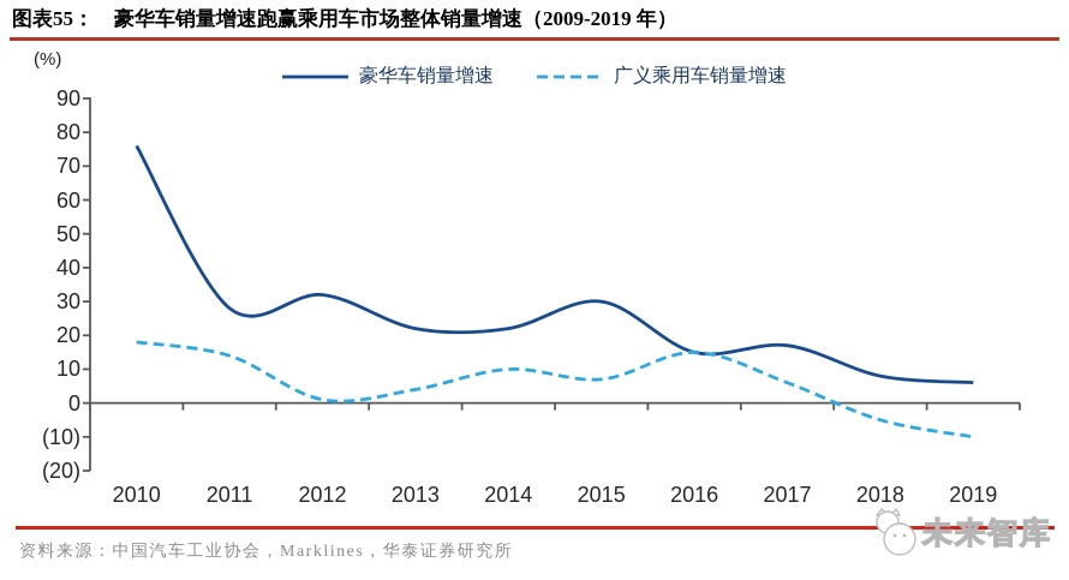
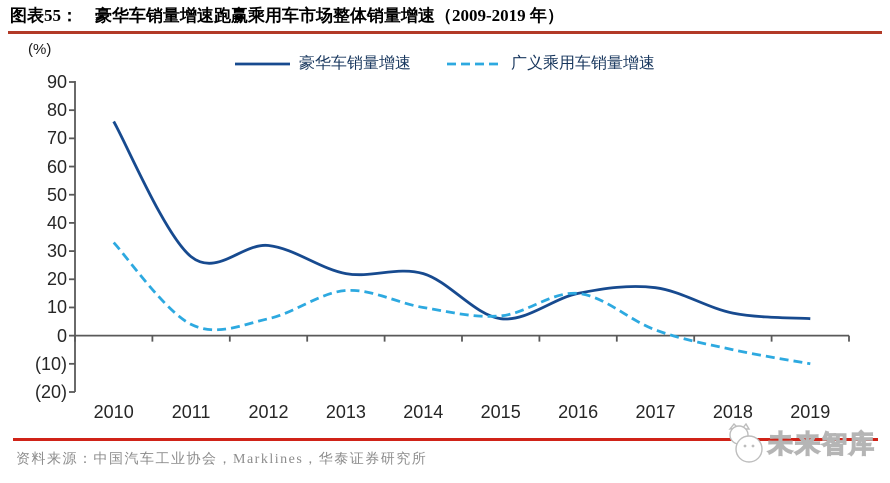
广义乘用车销量增速/2010: 18 -> 33
广义乘用车销量增速/2011: 14 -> 4
广义乘用车销量增速/2012: 1 -> 6
广义乘用车销量增速/2013: 4 -> 16
豪华车销量增速/2015: 30 -> 6
广义乘用车销量增速/2017: 6 -> 2
